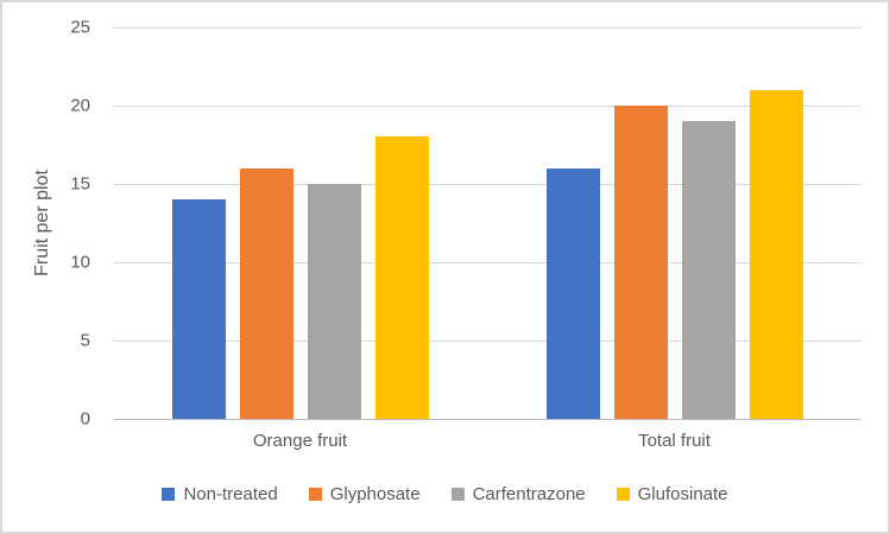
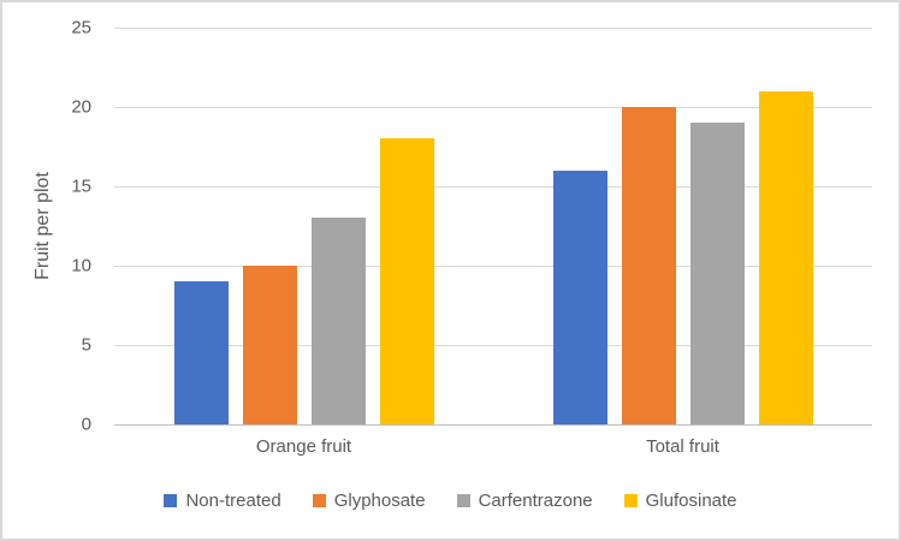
Non-treated/Orange fruit: 14 -> 9
Glyphosate/Orange fruit: 16 -> 10
Carfentrazone/Orange fruit: 15 -> 13
